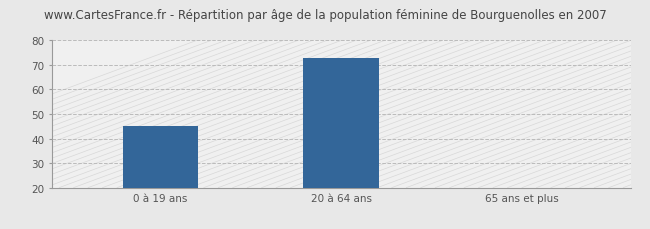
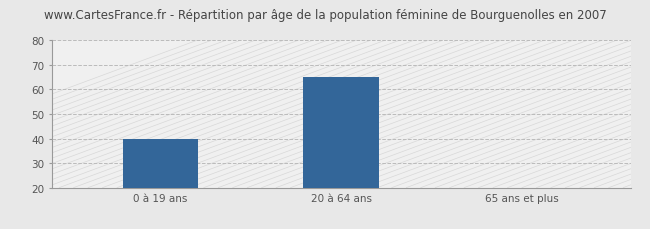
0 à 19 ans: 45 -> 40
20 à 64 ans: 73 -> 65
